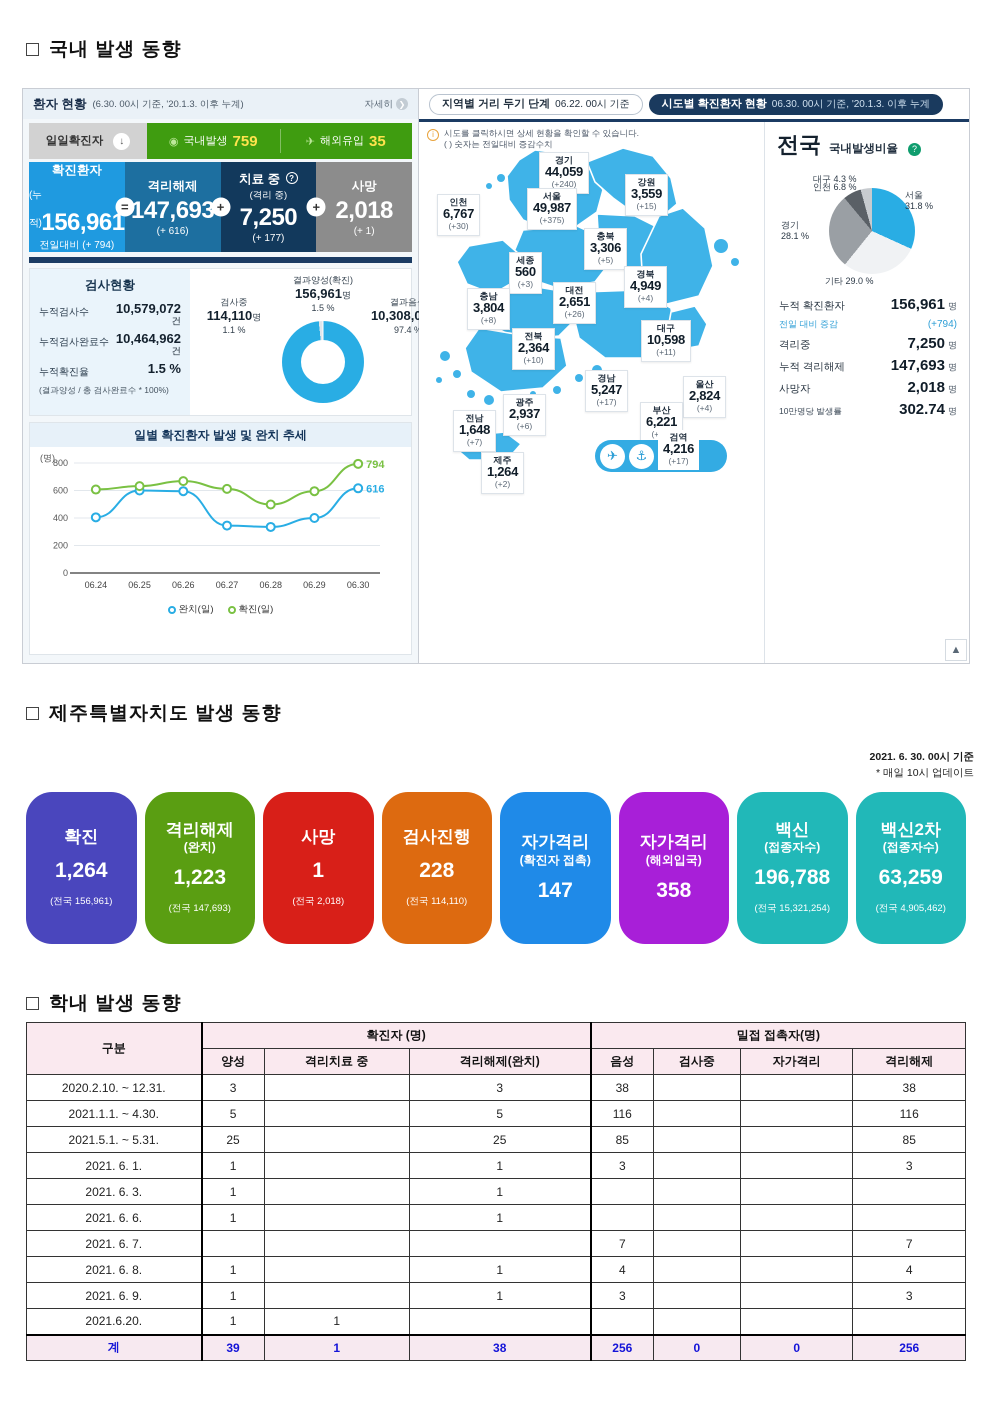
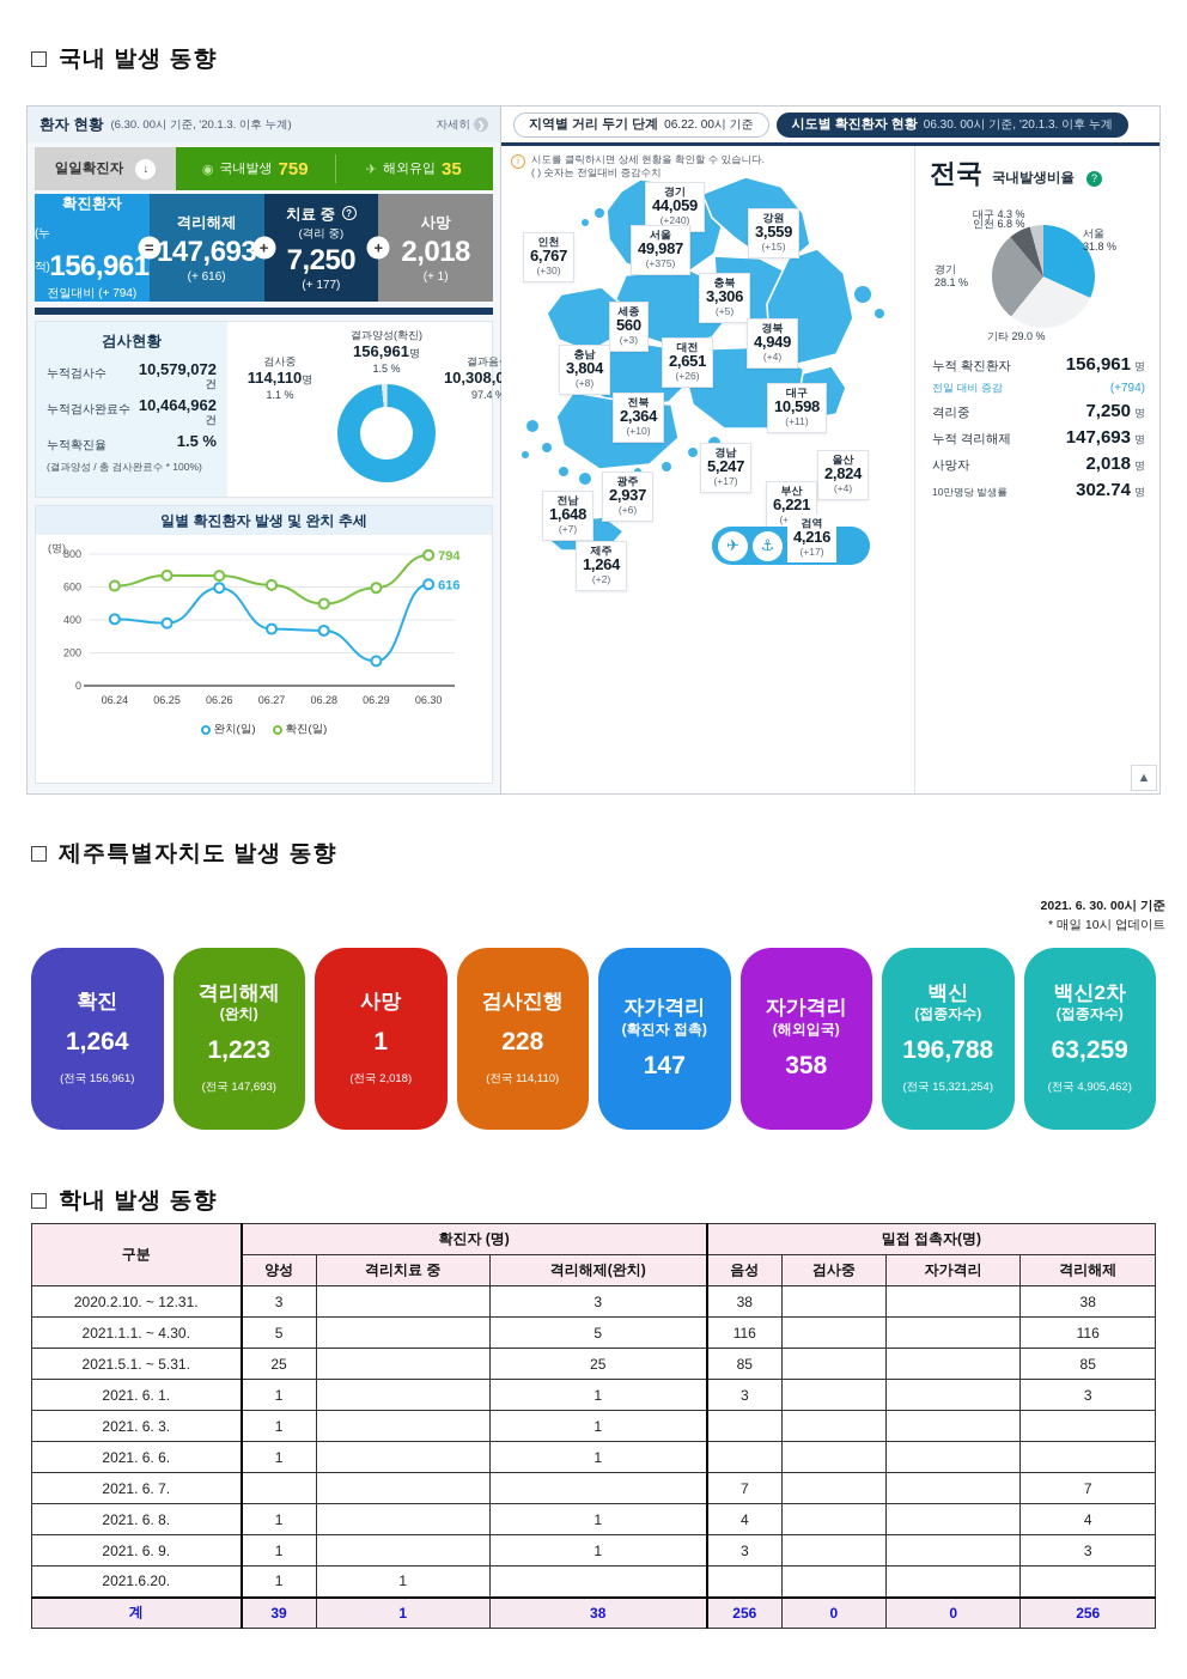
완치(일)/06.25: 600 -> 380
확진(일)/06.25: 630 -> 670
완치(일)/06.29: 400 -> 150
